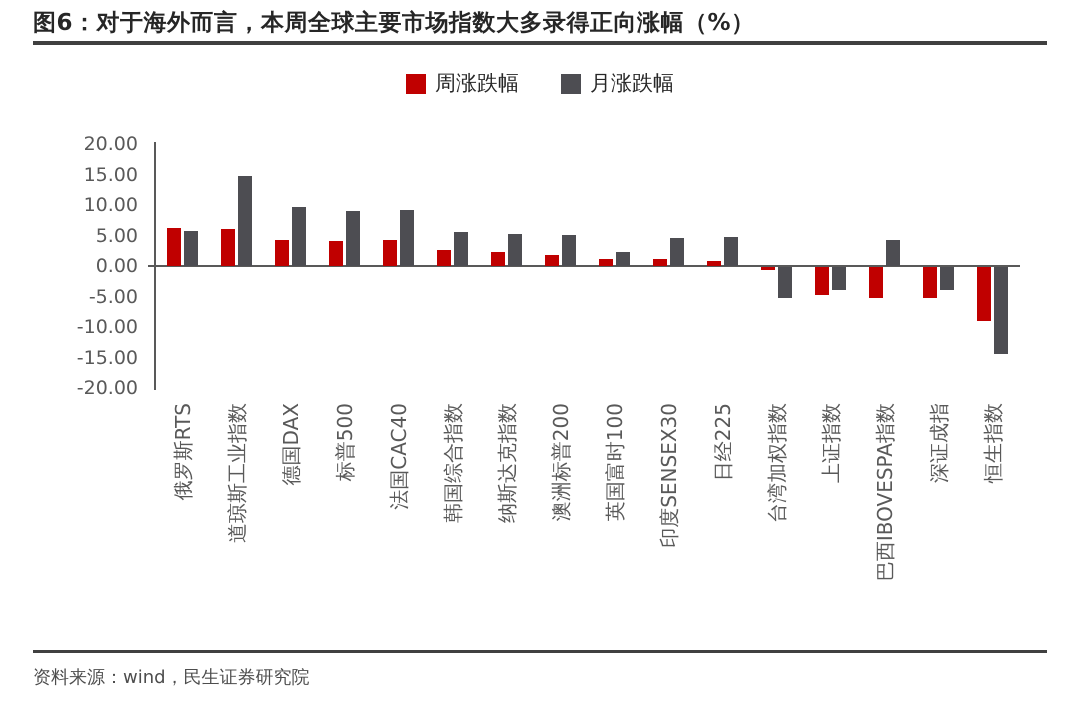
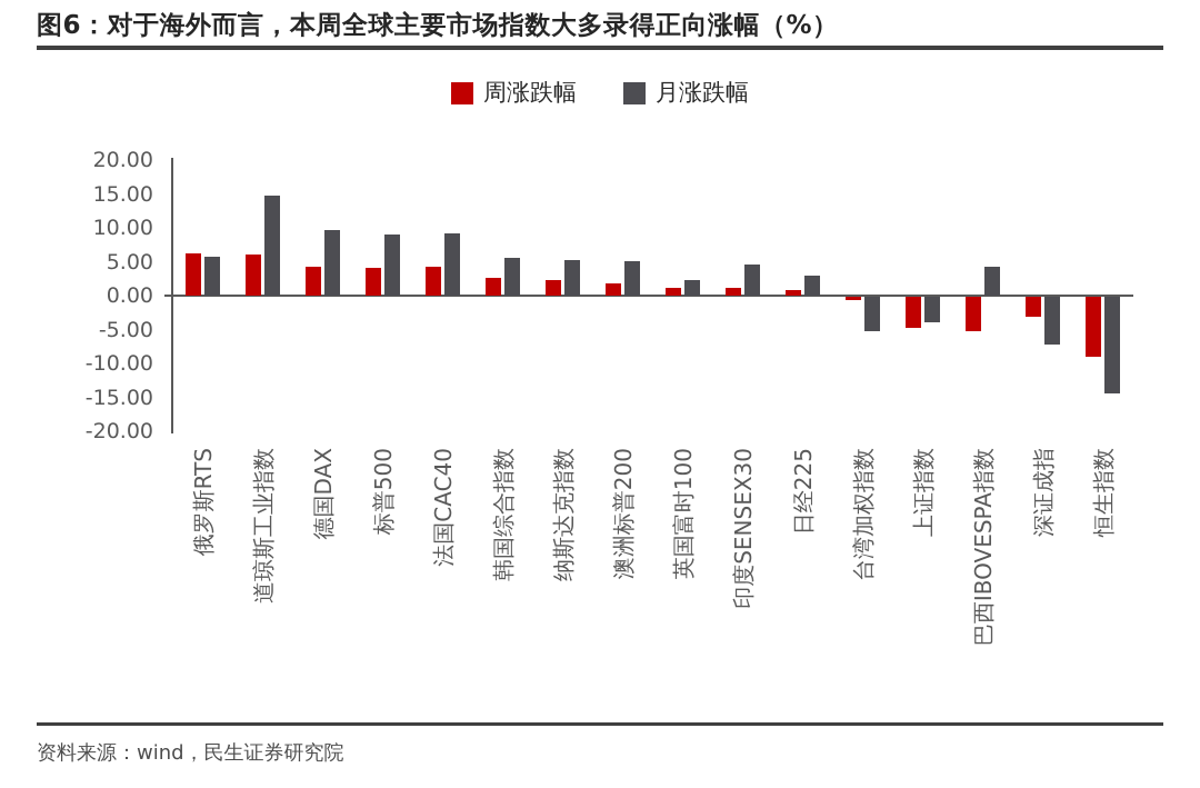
月涨跌幅/日经225: 5 -> 3
周涨跌幅/深证成指: -5 -> -3
月涨跌幅/深证成指: -4 -> -7
